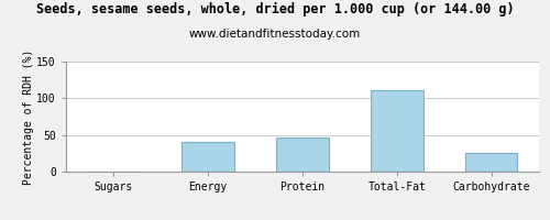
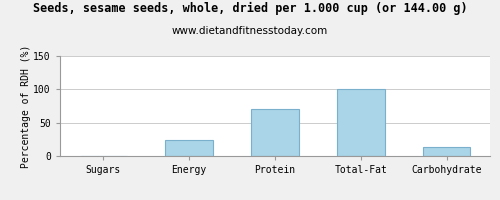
Energy: 40 -> 24
Protein: 46 -> 70
Total-Fat: 111 -> 100
Carbohydrate: 25 -> 14
